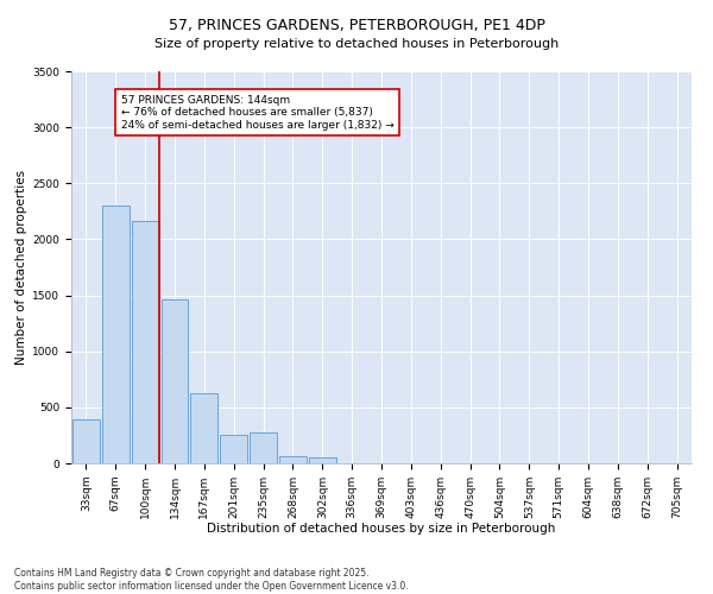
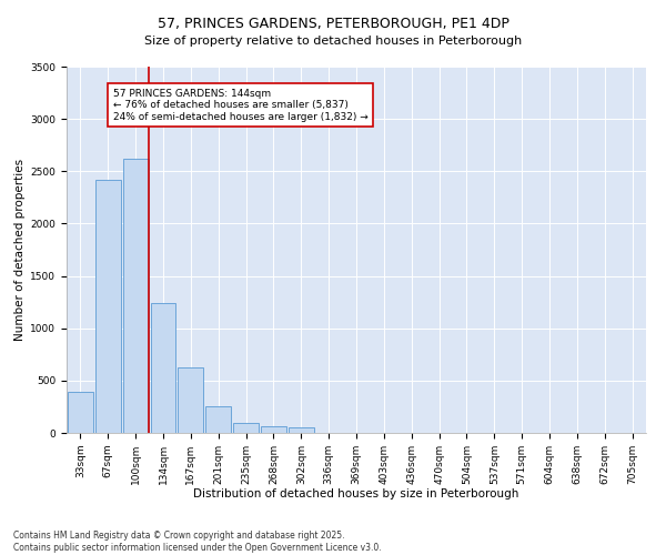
67sqm: 2300 -> 2420
100sqm: 2160 -> 2620
134sqm: 1460 -> 1240
235sqm: 280 -> 100
